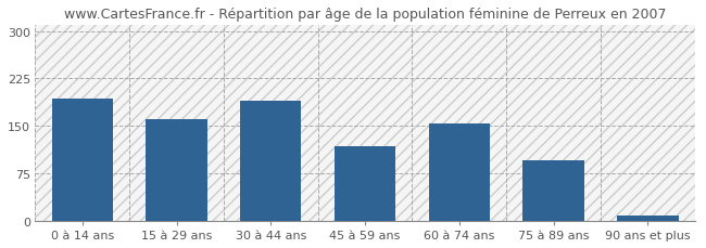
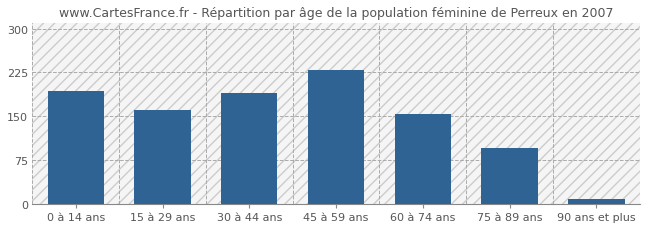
45 à 59 ans: 118 -> 230
